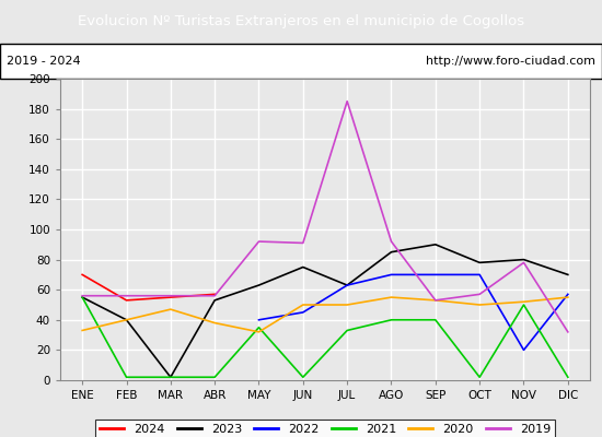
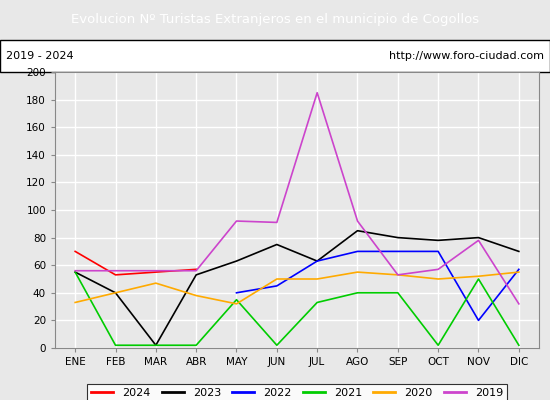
2023/SEP: 90 -> 80
